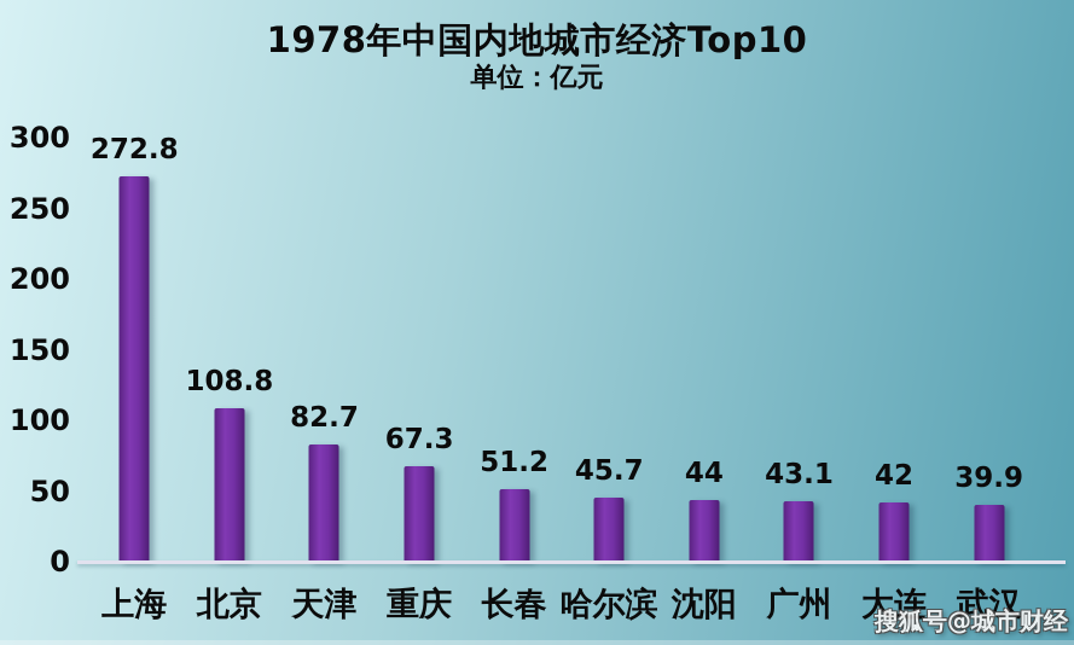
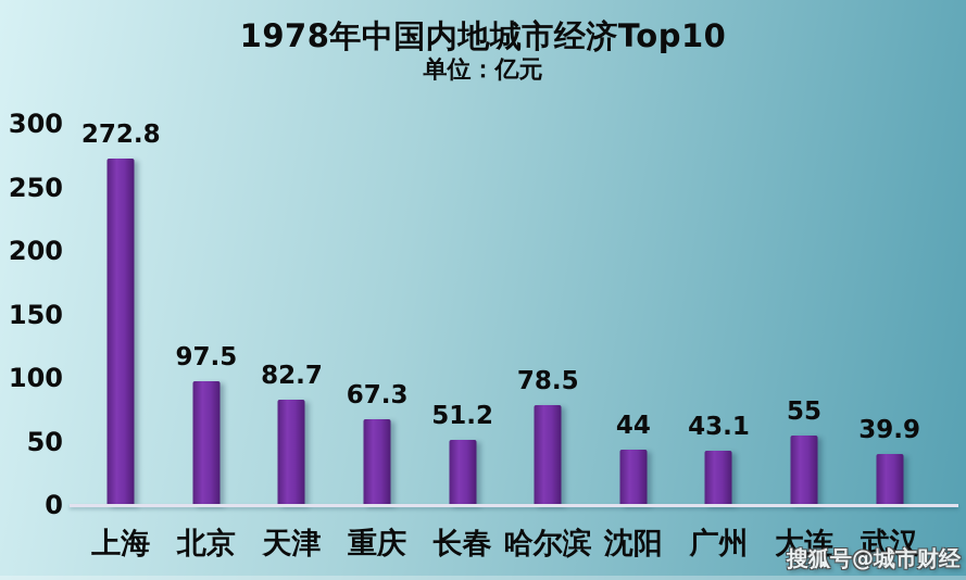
北京: 108.8 -> 97.5
哈尔滨: 45.7 -> 78.5
大连: 42 -> 55
